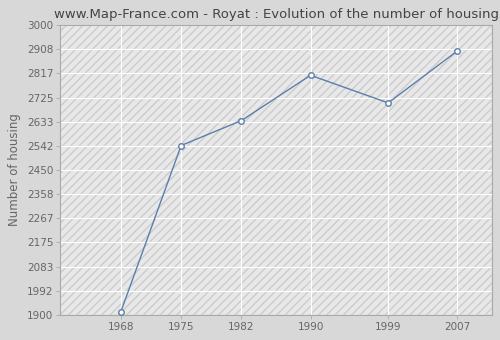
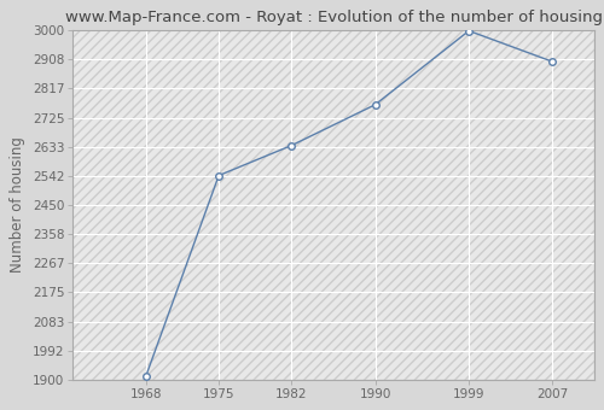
1990: 2810 -> 2766
1999: 2705 -> 2999
